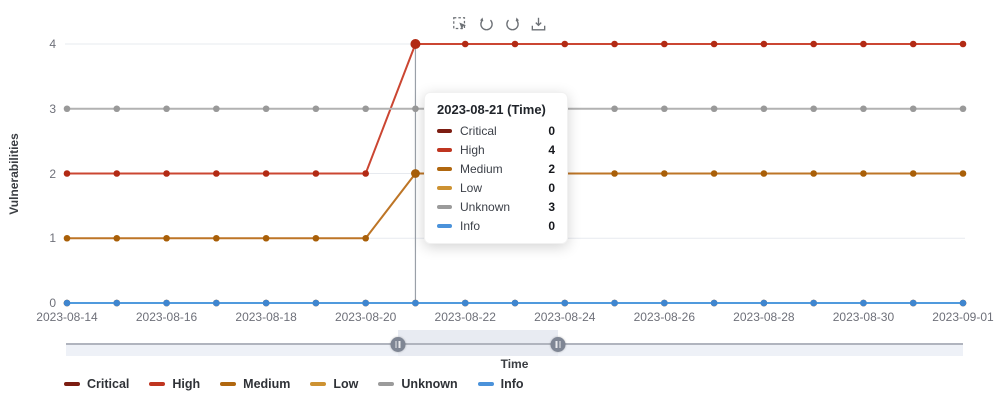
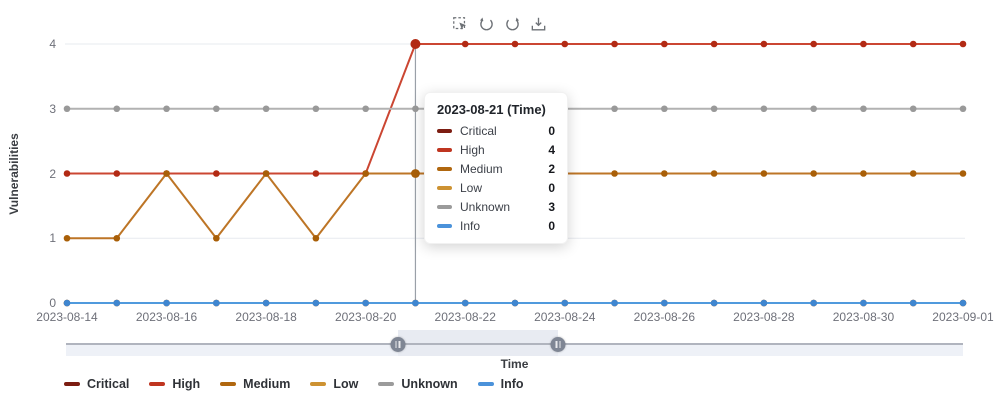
Medium/2023-08-16: 1 -> 2
Medium/2023-08-18: 1 -> 2
Medium/2023-08-20: 1 -> 2
